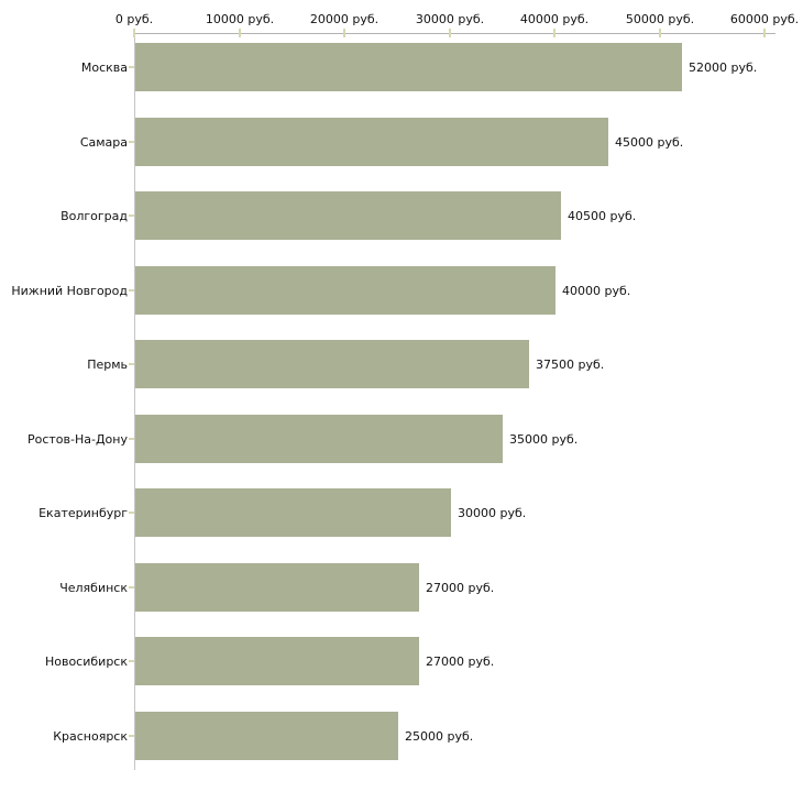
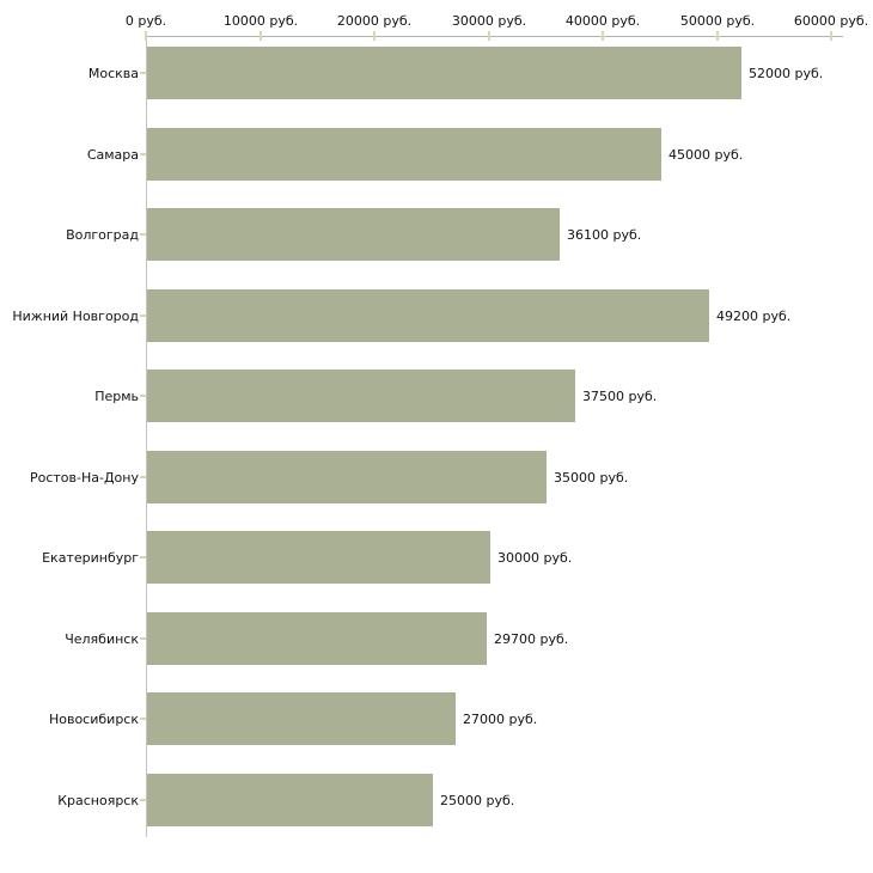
Волгоград: 40500 -> 36100
Нижний Новгород: 40000 -> 49200
Челябинск: 27000 -> 29700
